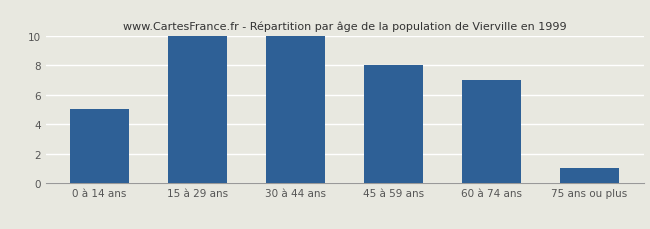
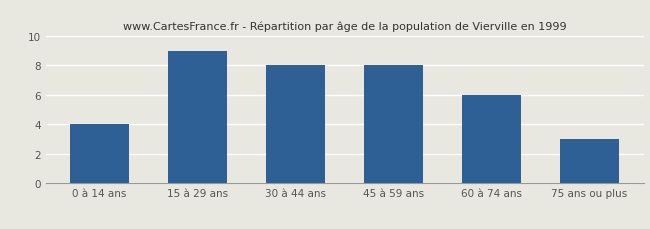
0 à 14 ans: 5 -> 4
15 à 29 ans: 10 -> 9
30 à 44 ans: 10 -> 8
60 à 74 ans: 7 -> 6
75 ans ou plus: 1 -> 3
